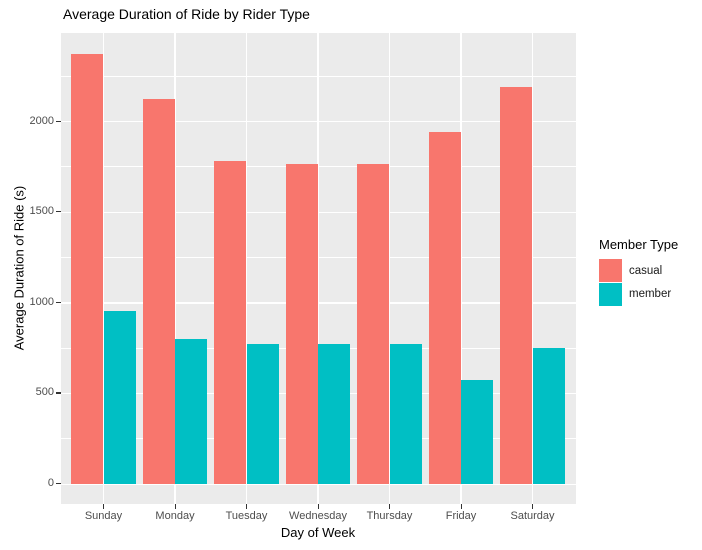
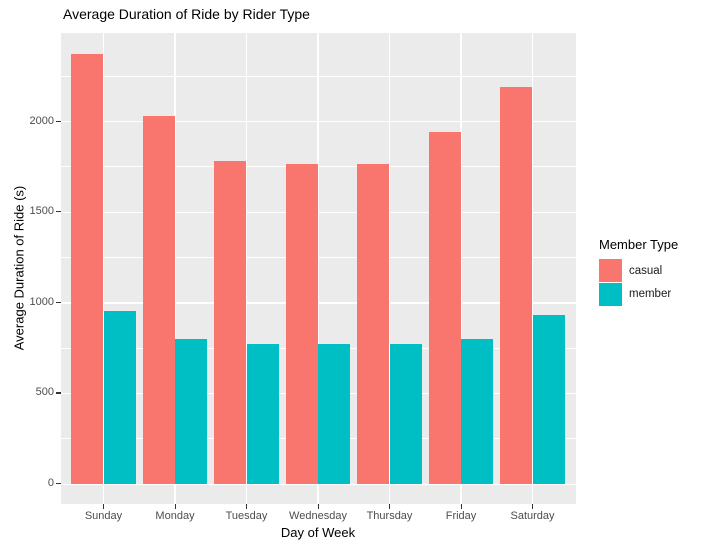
casual/Monday: 2120 -> 2030
member/Friday: 570 -> 800
member/Saturday: 750 -> 930
